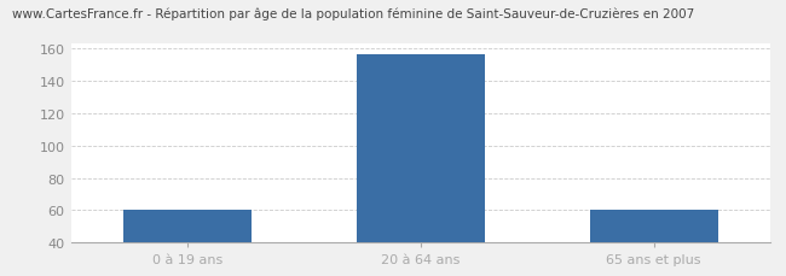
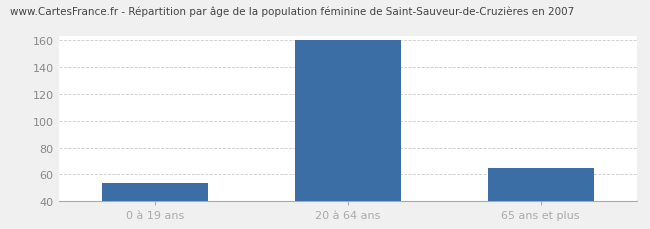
0 à 19 ans: 60 -> 54
20 à 64 ans: 156 -> 160
65 ans et plus: 60 -> 65
